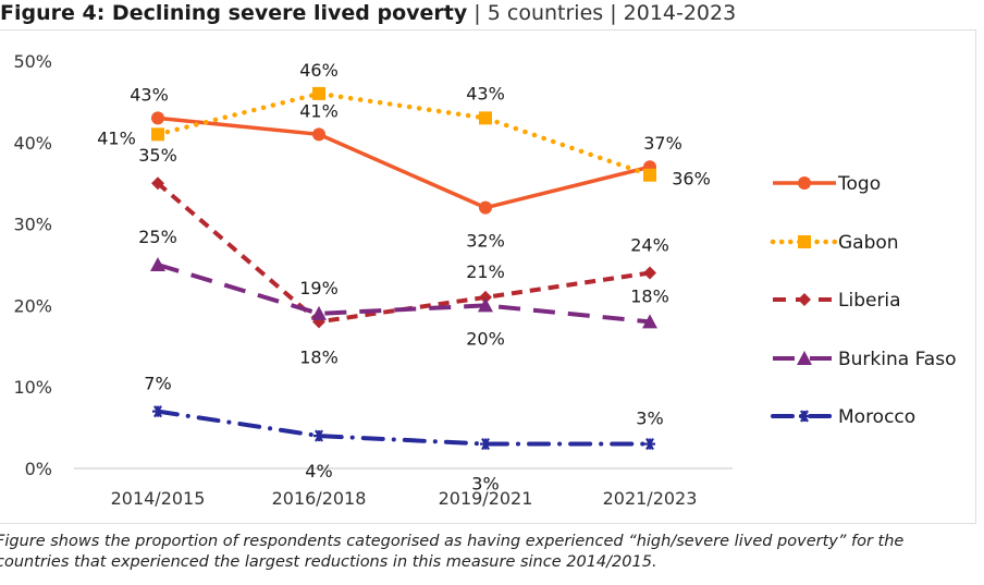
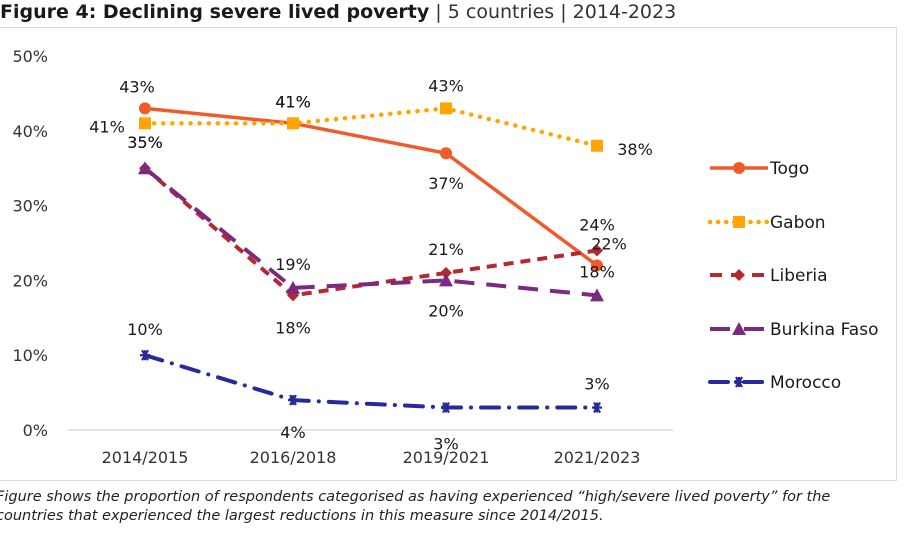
Burkina Faso/2014/2015: 25% -> 35%
Morocco/2014/2015: 7% -> 10%
Gabon/2016/2018: 46% -> 41%
Togo/2019/2021: 32% -> 37%
Togo/2021/2023: 37% -> 22%
Gabon/2021/2023: 36% -> 38%
